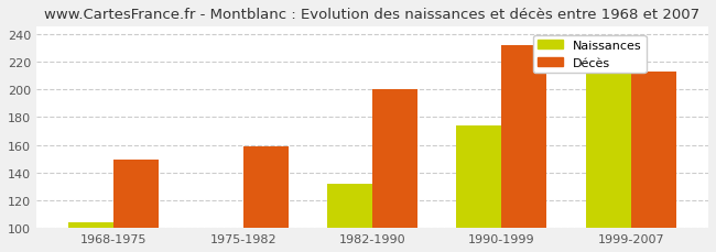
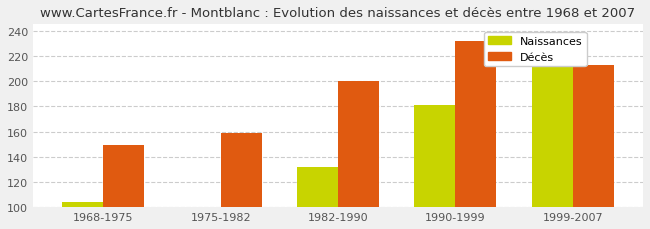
Naissances/1990-1999: 174 -> 181
